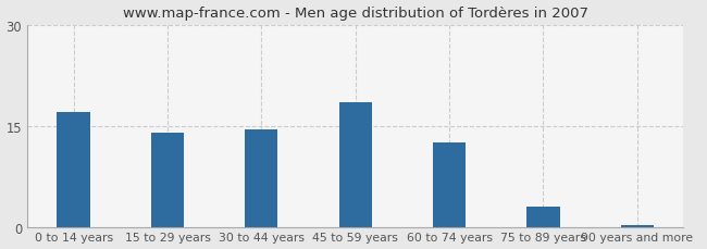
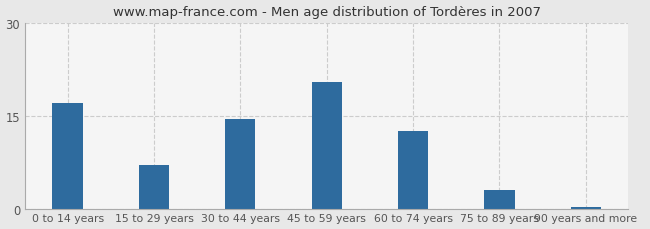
15 to 29 years: 14.0 -> 7.0
45 to 59 years: 18.5 -> 20.4
